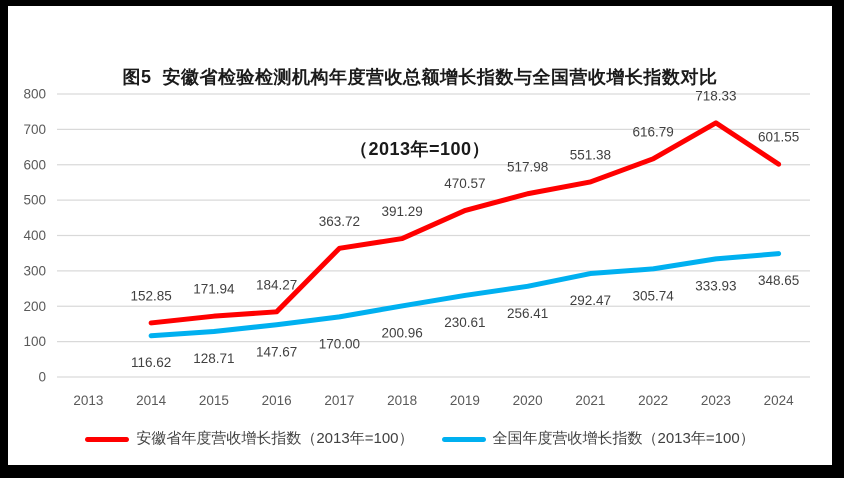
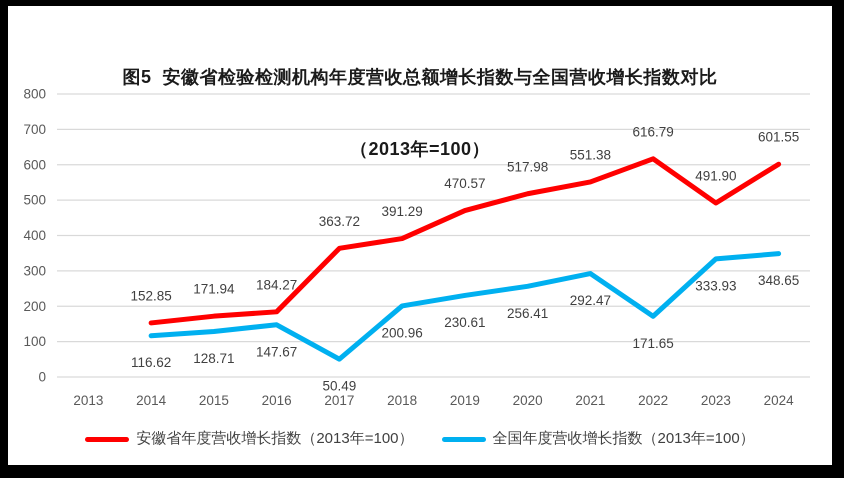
全国年度营收增长指数（2013年=100）/2017: 170.00 -> 50.49
全国年度营收增长指数（2013年=100）/2022: 305.74 -> 171.65
安徽省年度营收增长指数（2013年=100）/2023: 718.33 -> 491.90
